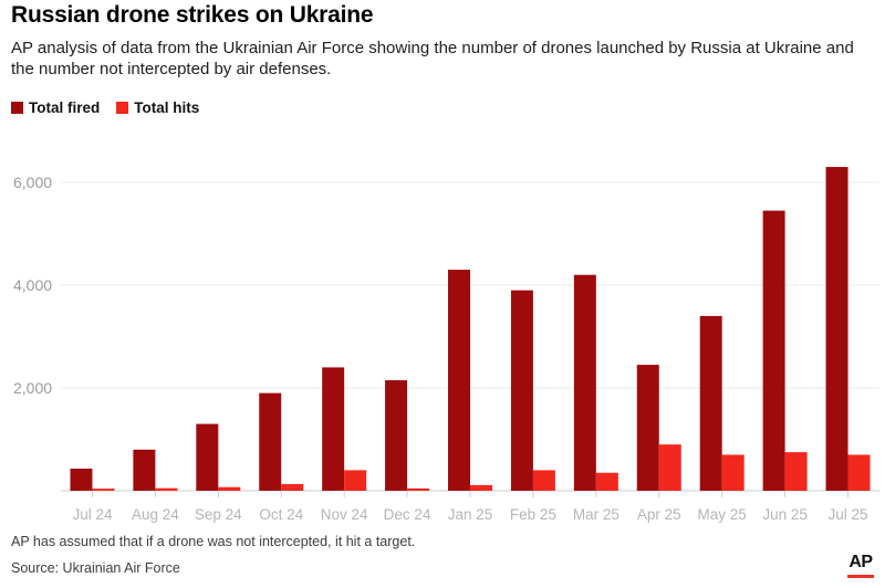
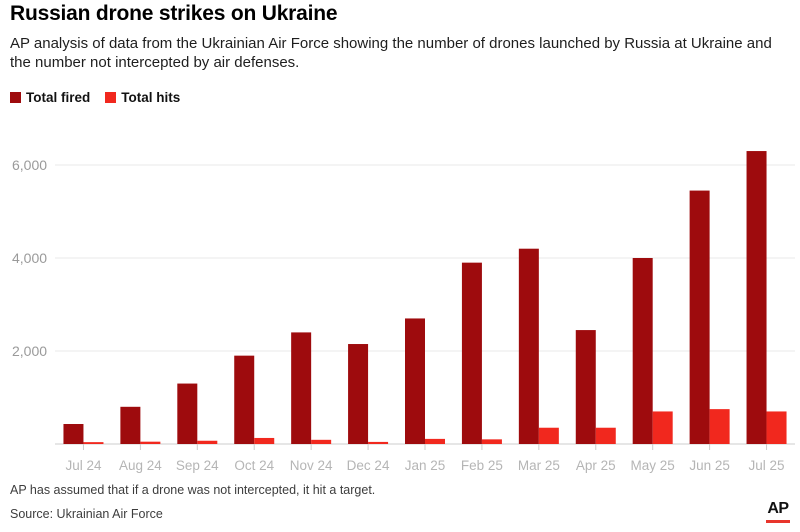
Total hits/Nov 24: 400 -> 100
Total fired/Jan 25: 4300 -> 2700
Total hits/Feb 25: 400 -> 100
Total hits/Apr 25: 900 -> 400
Total fired/May 25: 3400 -> 4000
